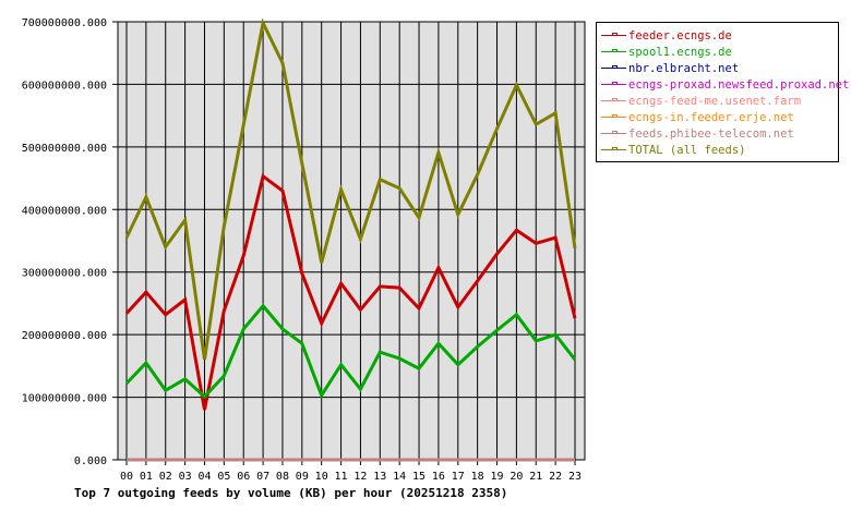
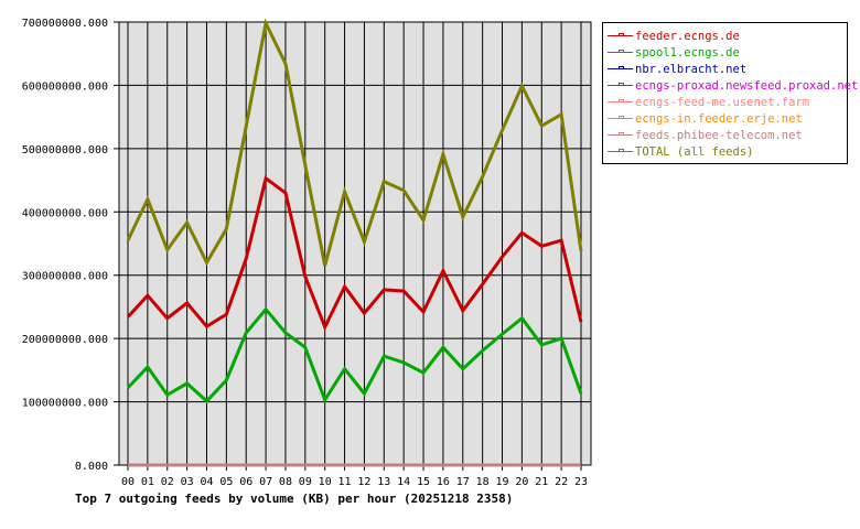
feeder.ecngs.de/04: 80000000 -> 220000000
TOTAL (all feeds)/04: 160000000 -> 320000000
spool1.ecngs.de/23: 160000000 -> 110000000
